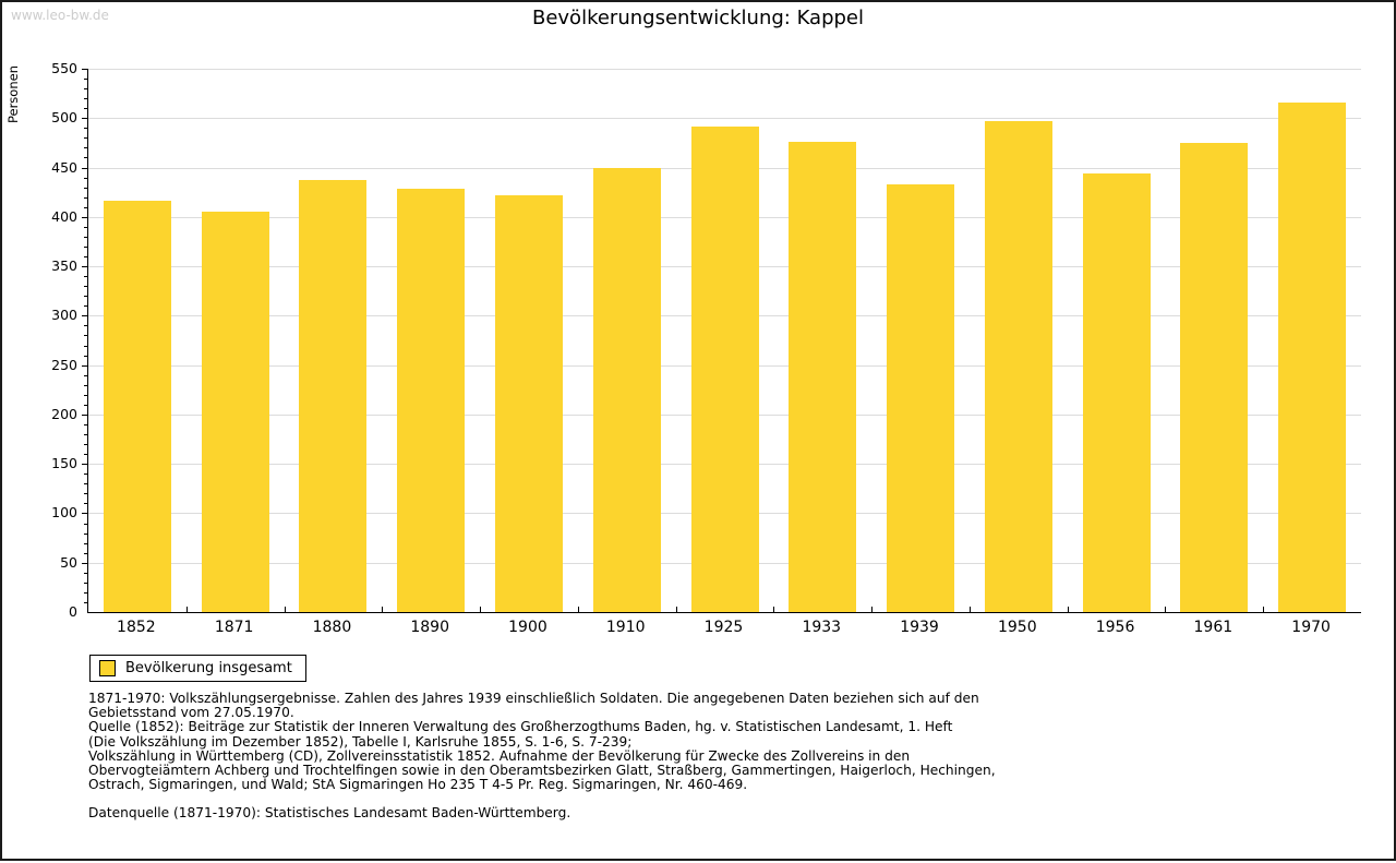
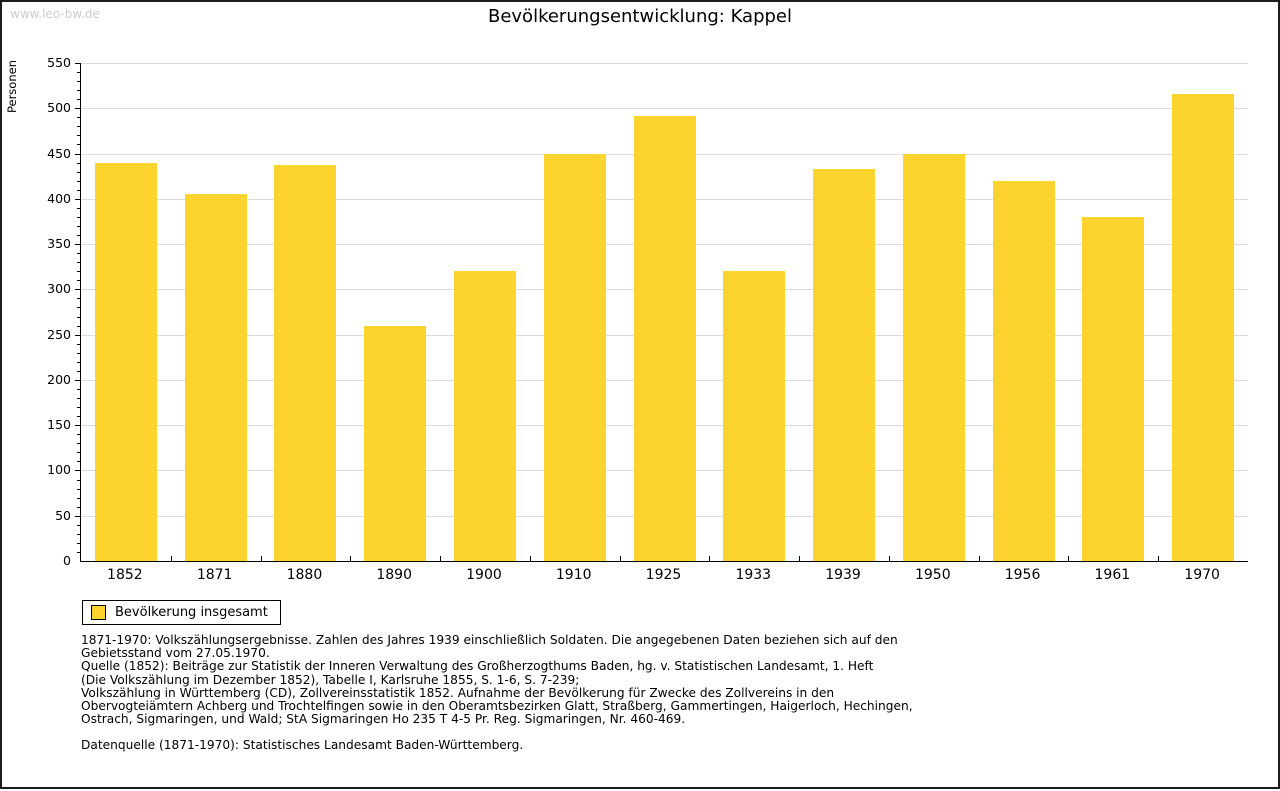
1852: 420 -> 440
1890: 430 -> 260
1900: 420 -> 320
1933: 480 -> 320
1950: 500 -> 450
1956: 440 -> 420
1961: 480 -> 380
